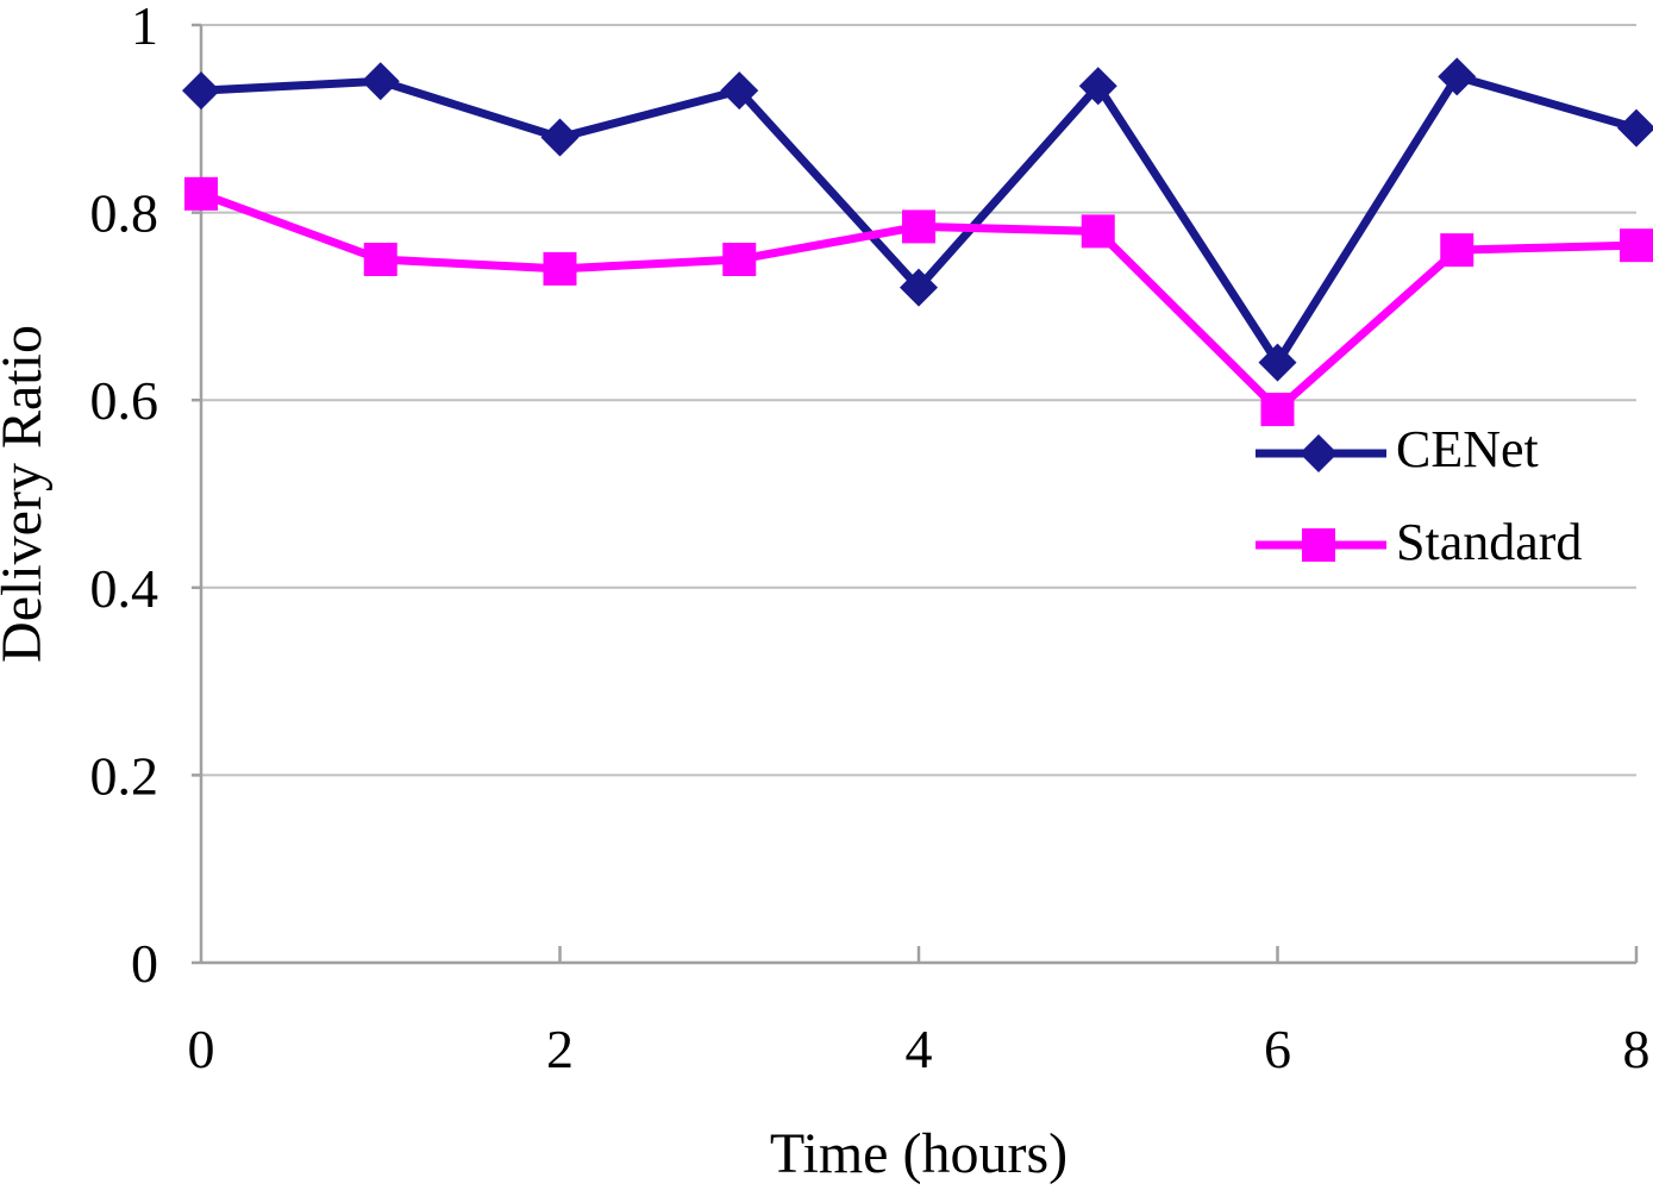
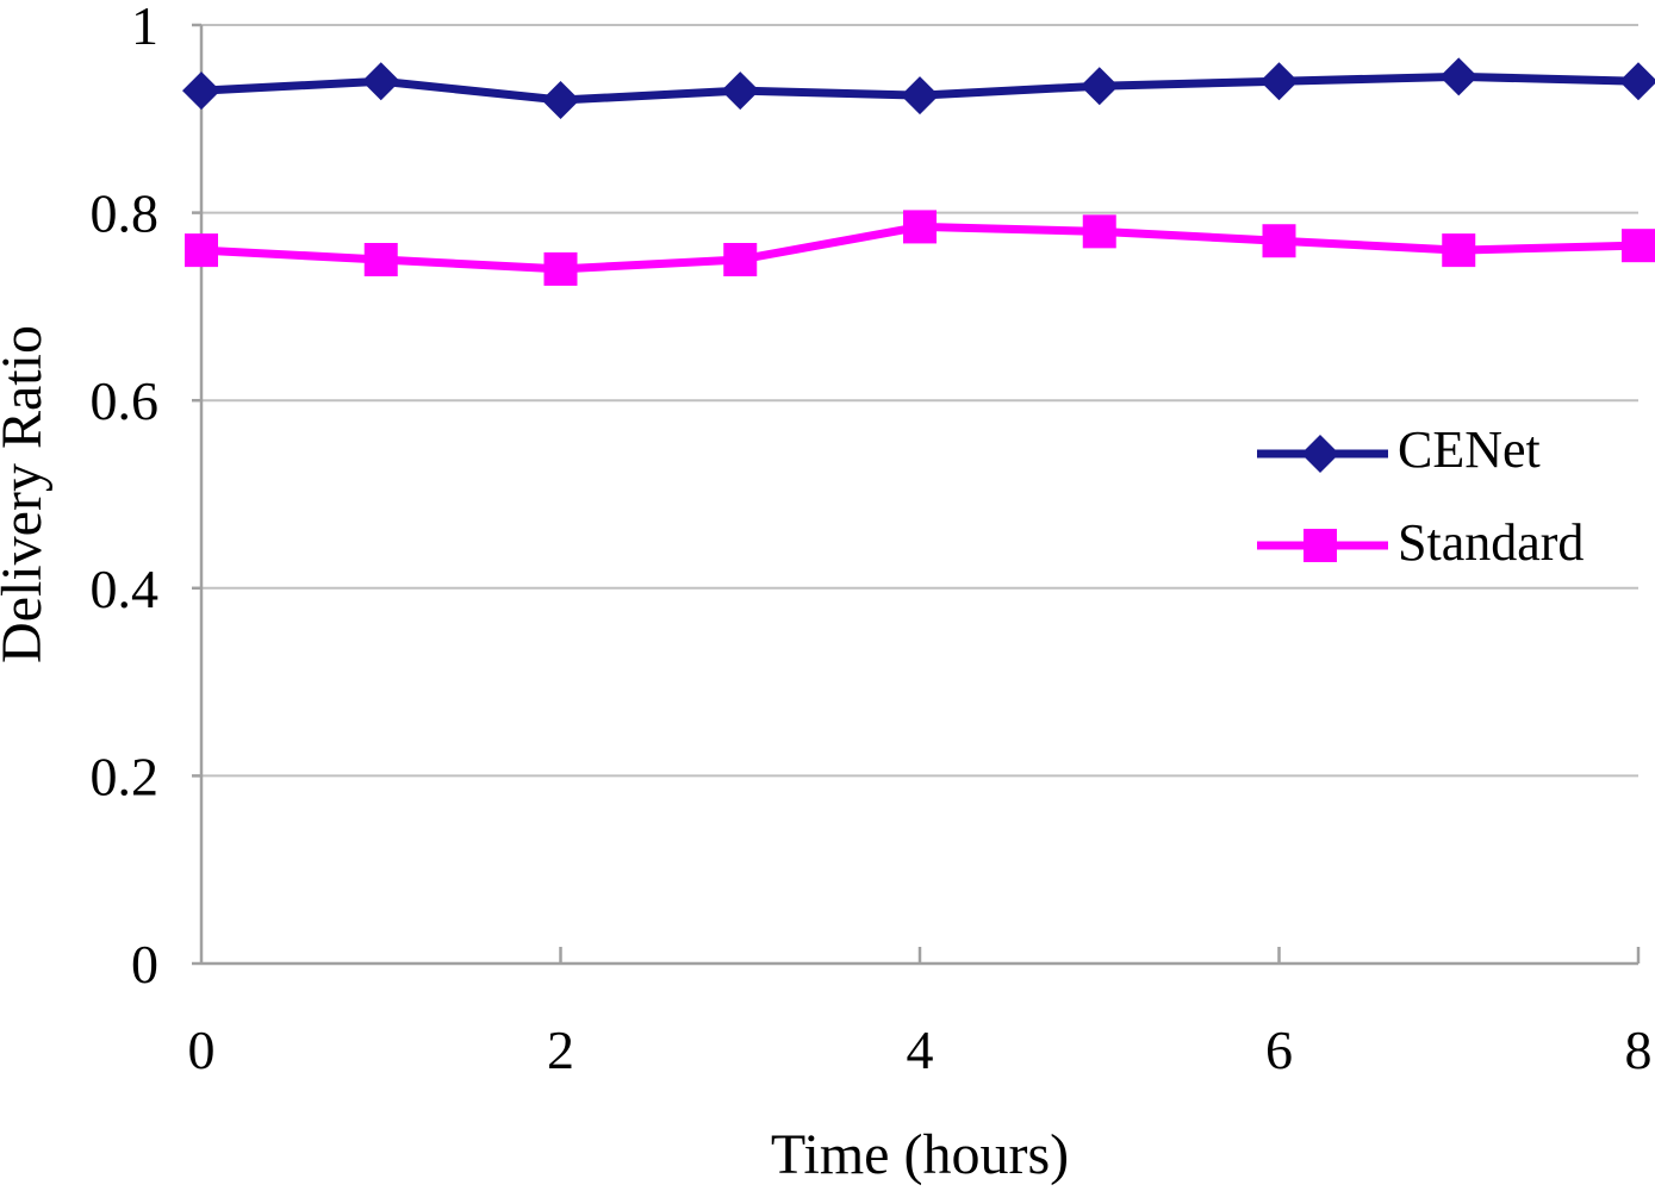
Standard/0: 0.82 -> 0.76
CENet/2: 0.88 -> 0.92
CENet/4: 0.72 -> 0.93
CENet/6: 0.64 -> 0.94
Standard/6: 0.59 -> 0.77
CENet/8: 0.89 -> 0.94
